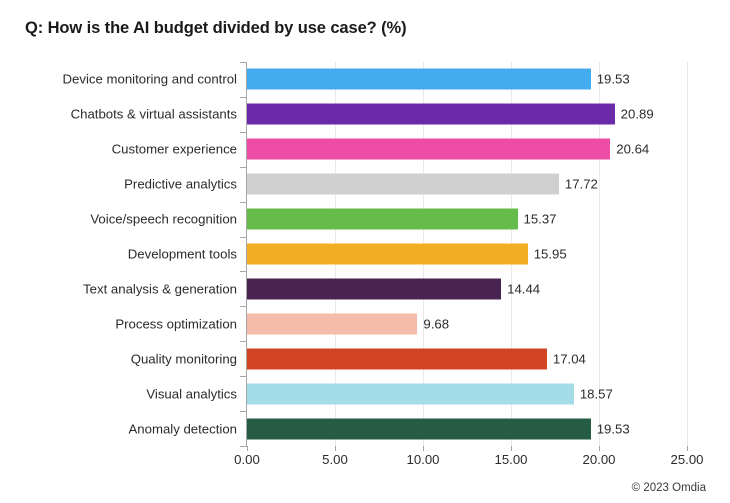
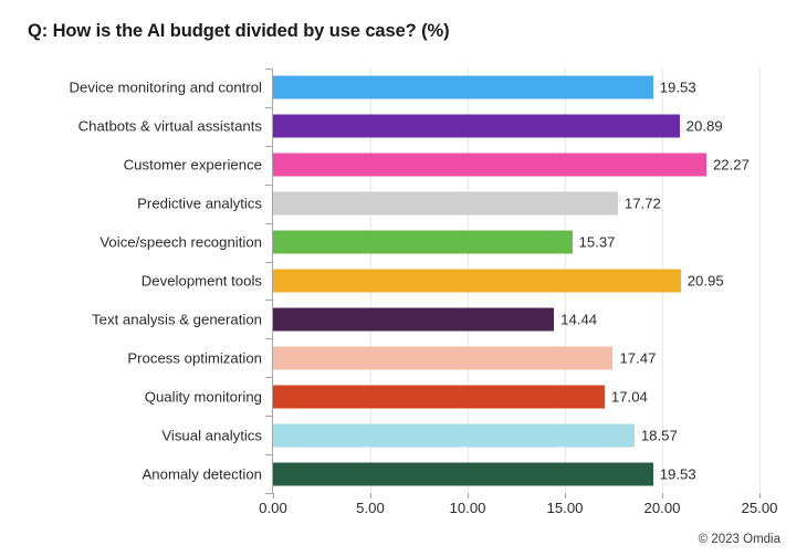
Customer experience: 20.64 -> 22.27
Development tools: 15.95 -> 20.95
Process optimization: 9.68 -> 17.47
